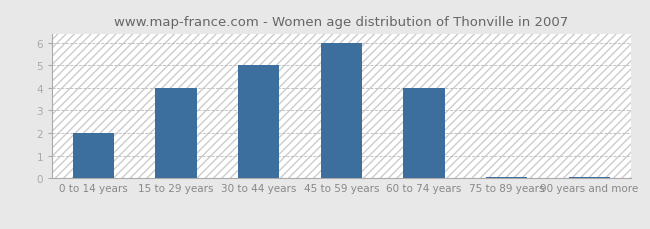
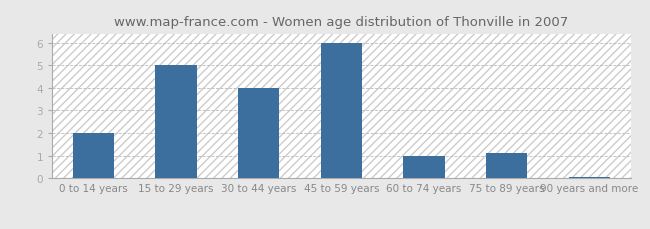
15 to 29 years: 4.00 -> 5.00
30 to 44 years: 5.00 -> 4.00
60 to 74 years: 4.00 -> 1.00
75 to 89 years: 0.04 -> 1.10
